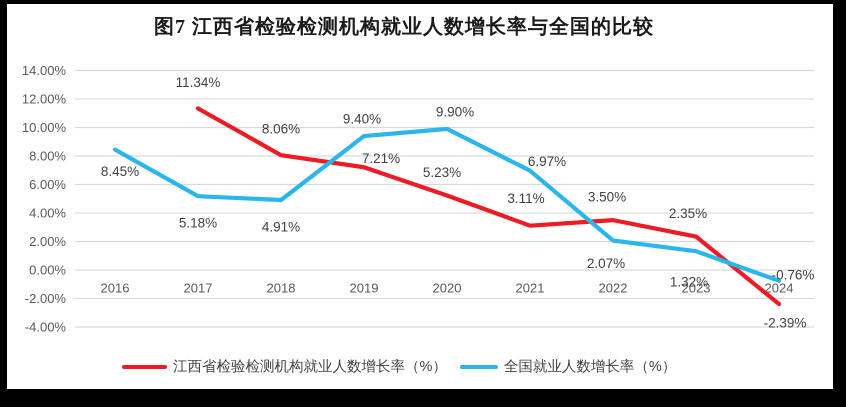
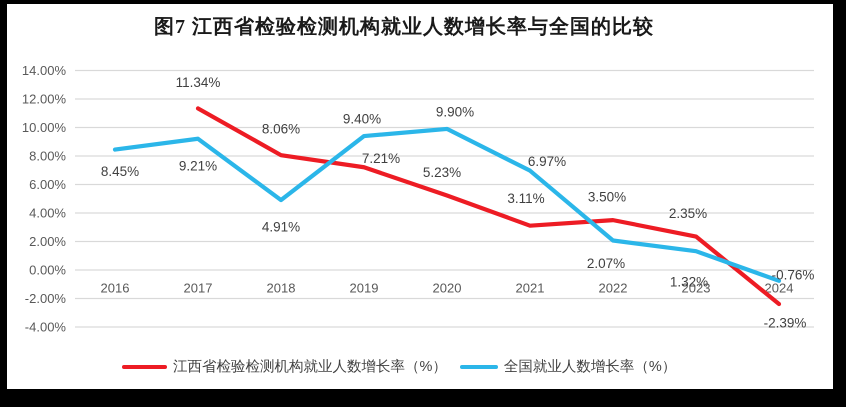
全国就业人数增长率（%）/2017: 5.18% -> 9.21%
